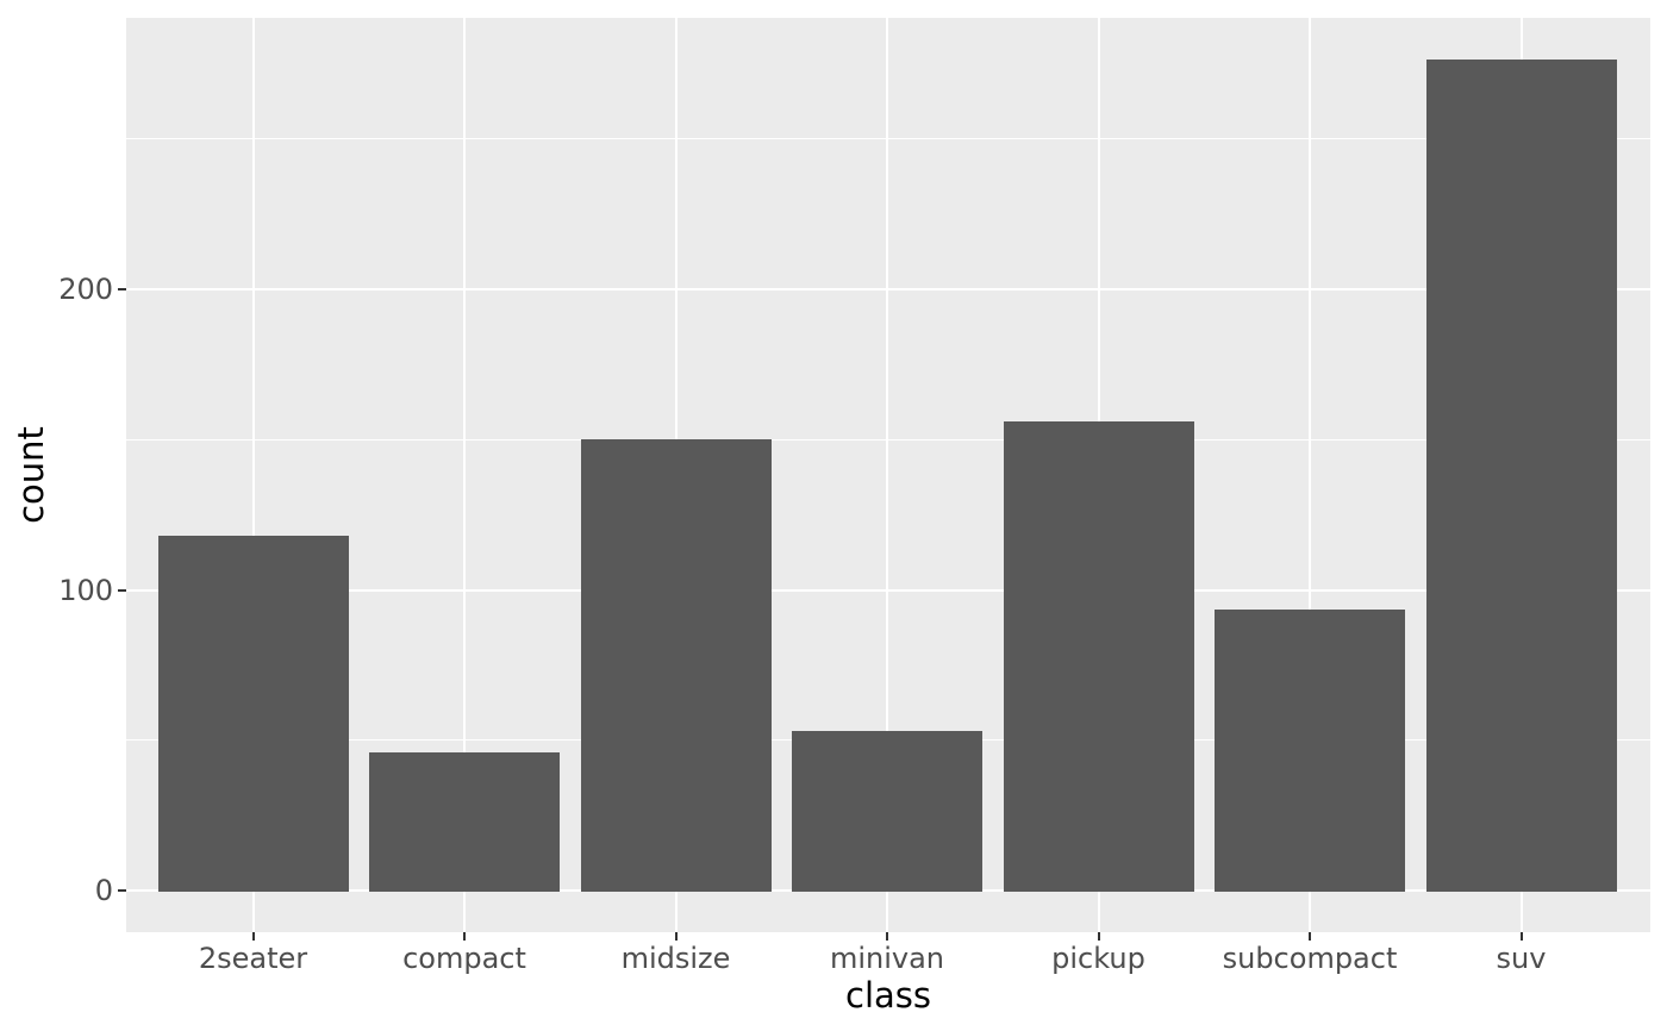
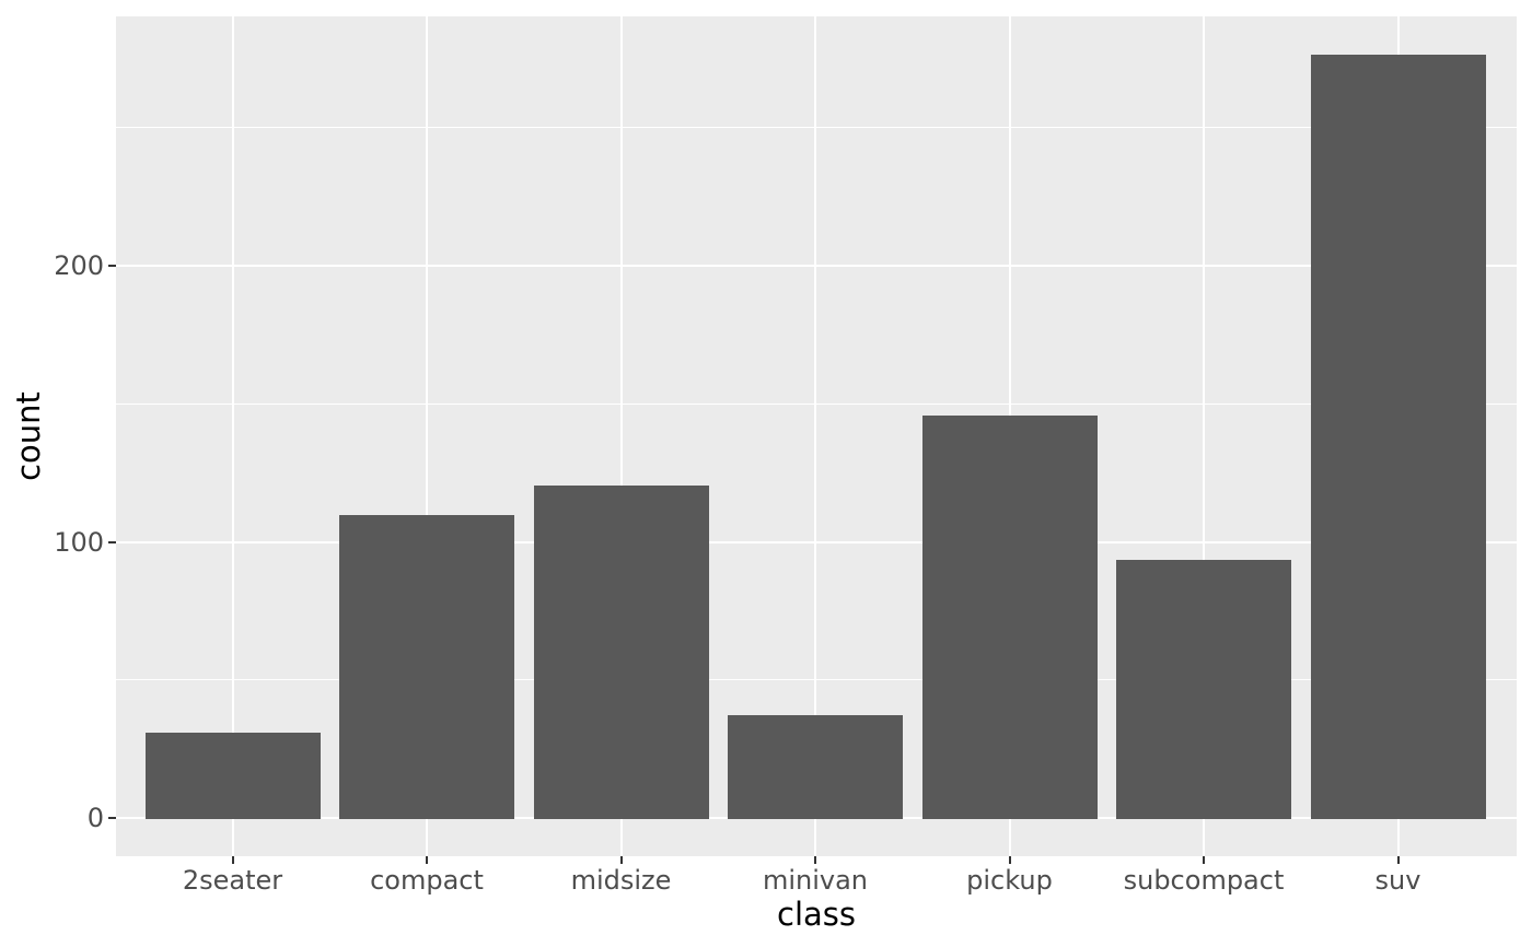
2seater: 118 -> 31
compact: 46 -> 110
midsize: 150 -> 120
minivan: 53 -> 37
pickup: 156 -> 146
